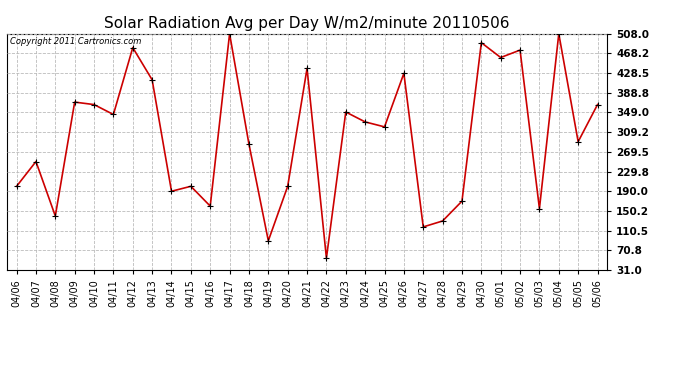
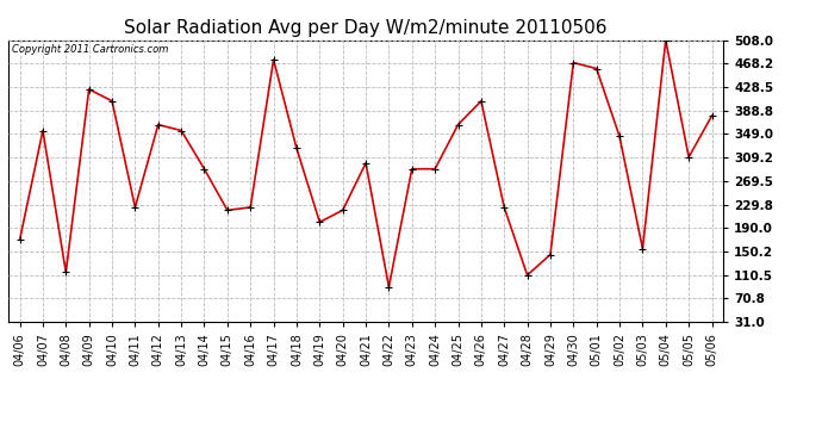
04/06: 200 -> 170
04/07: 250 -> 355
04/08: 140 -> 115
04/09: 370 -> 425
04/10: 365 -> 405
04/11: 345 -> 225
04/12: 480 -> 365
04/13: 415 -> 355
04/14: 190 -> 290
04/15: 200 -> 220
04/16: 160 -> 225
04/17: 508 -> 475
04/18: 285 -> 325
04/19: 90 -> 200
04/20: 200 -> 220
04/21: 438 -> 300
04/22: 55 -> 90
04/23: 350 -> 290
04/24: 330 -> 290
04/25: 320 -> 365
04/26: 428 -> 405
04/27: 118 -> 225
04/28: 130 -> 110
04/29: 170 -> 145
04/30: 490 -> 470
05/02: 475 -> 345
05/05: 290 -> 310
05/06: 365 -> 380
